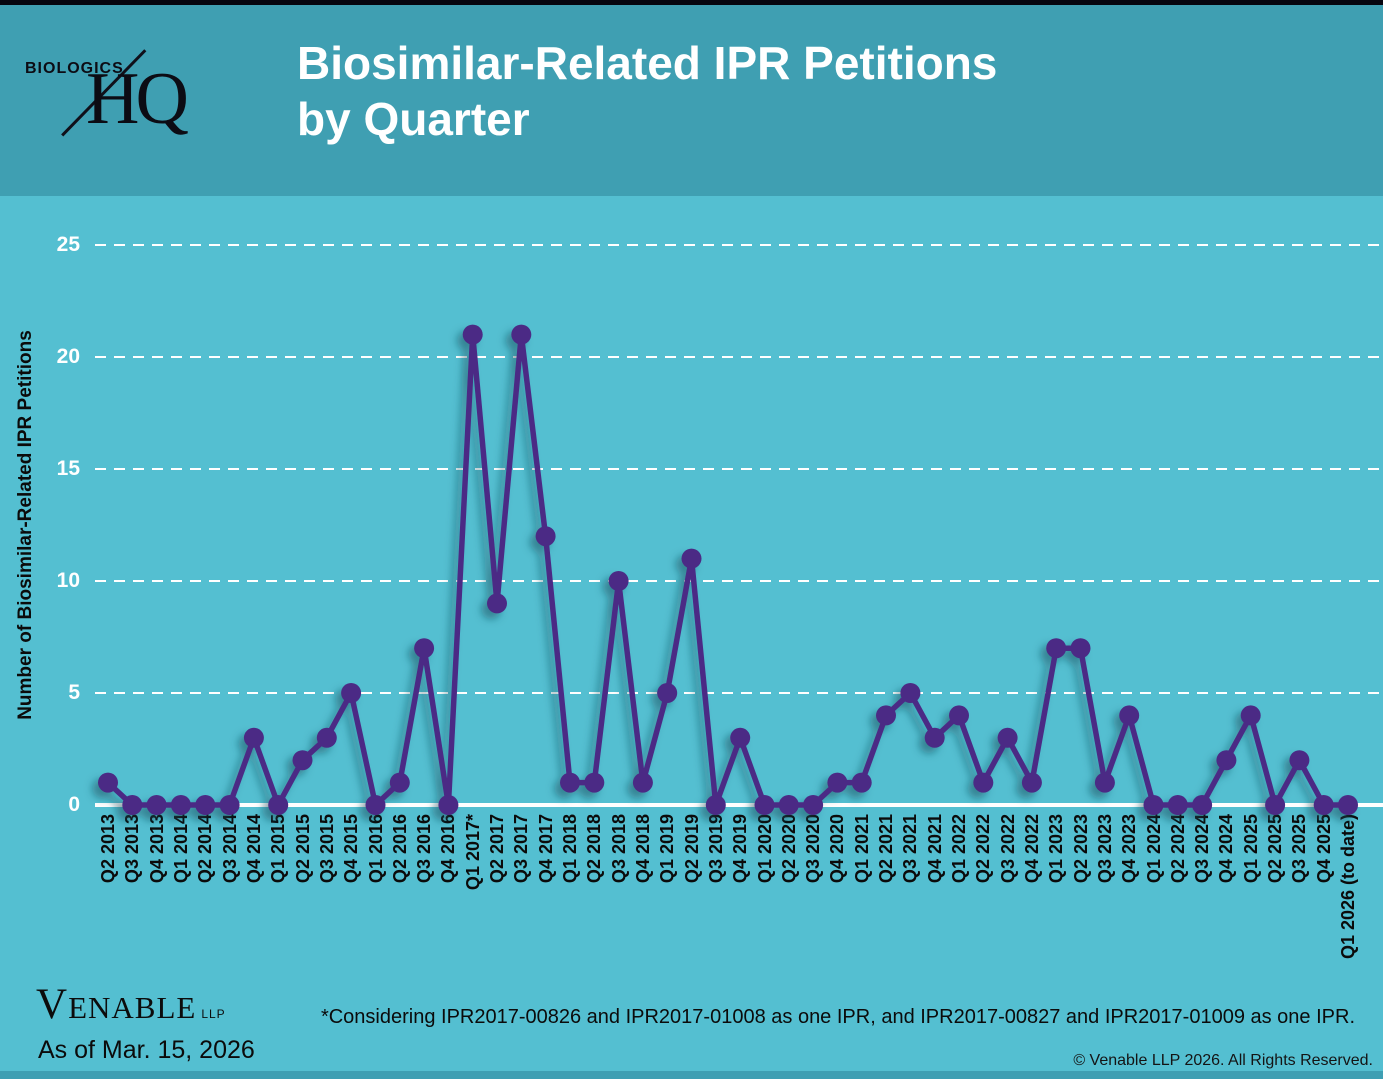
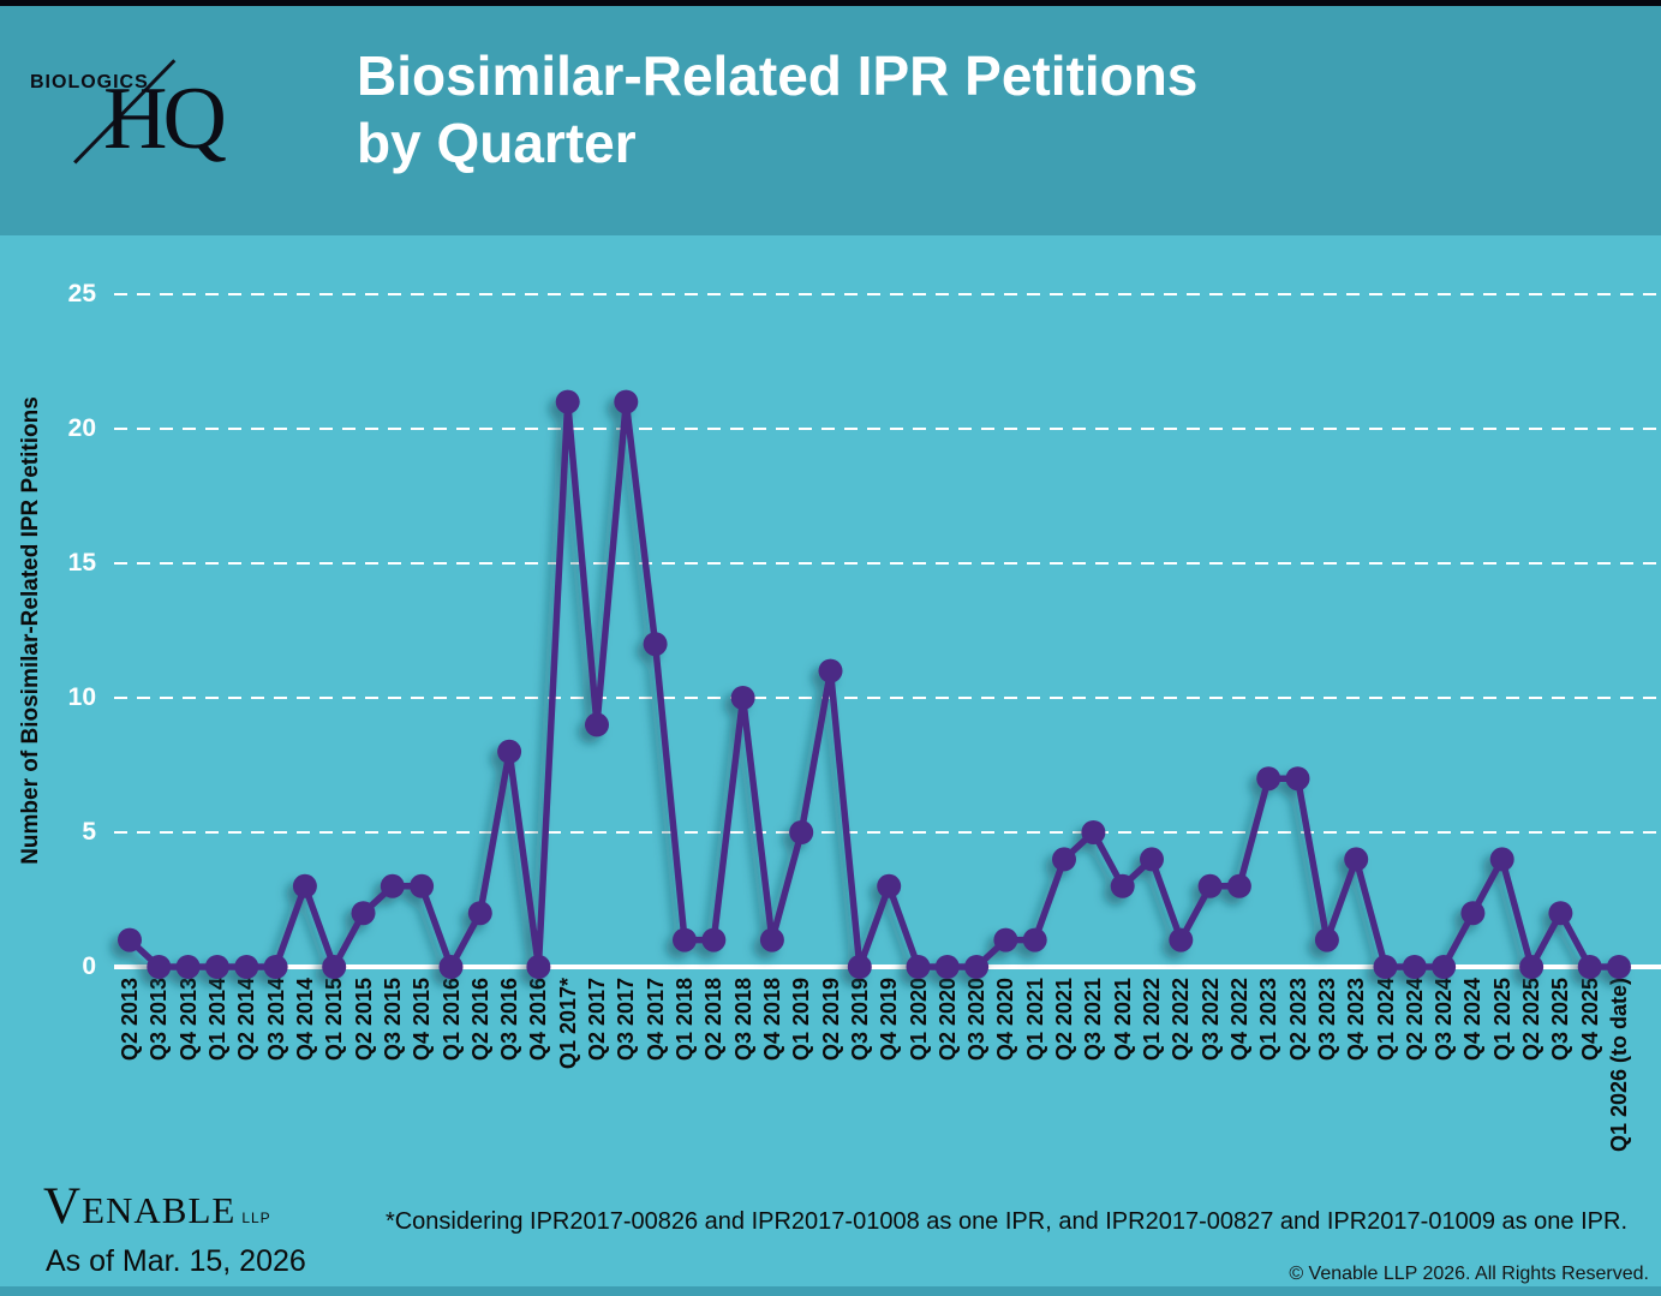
Q4 2015: 5 -> 3
Q2 2016: 1 -> 2
Q3 2016: 7 -> 8
Q4 2022: 1 -> 3
